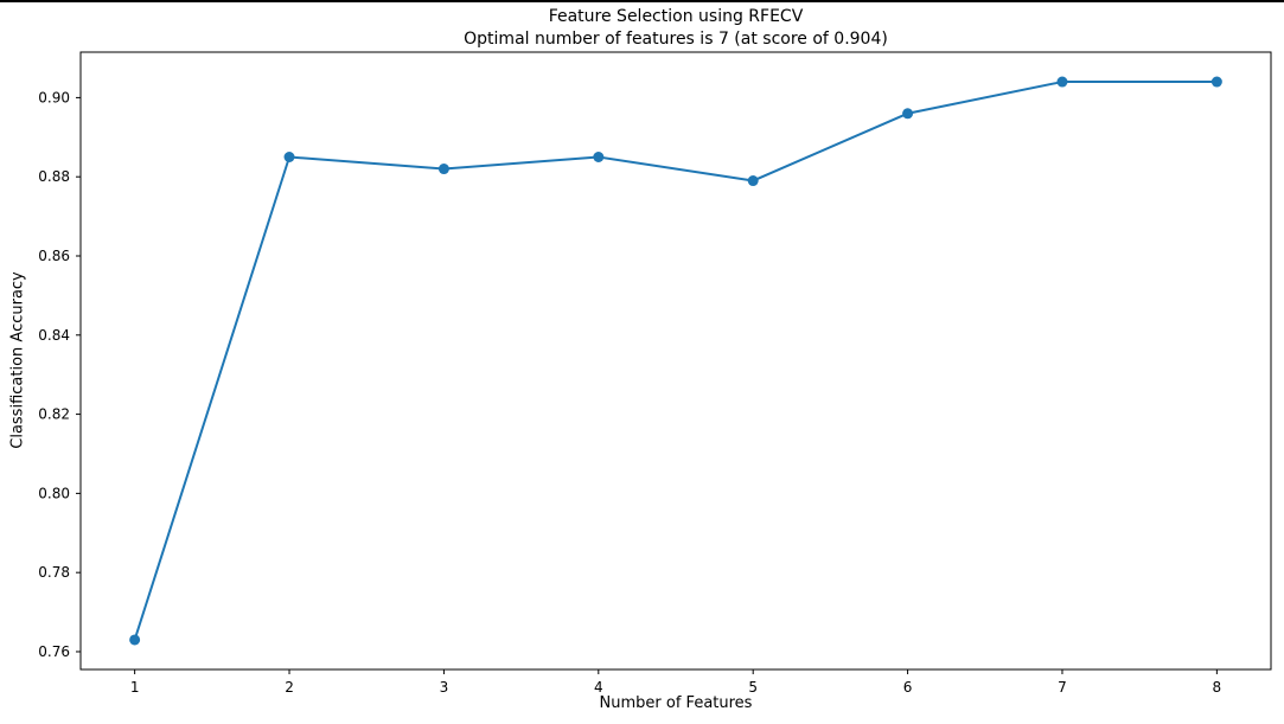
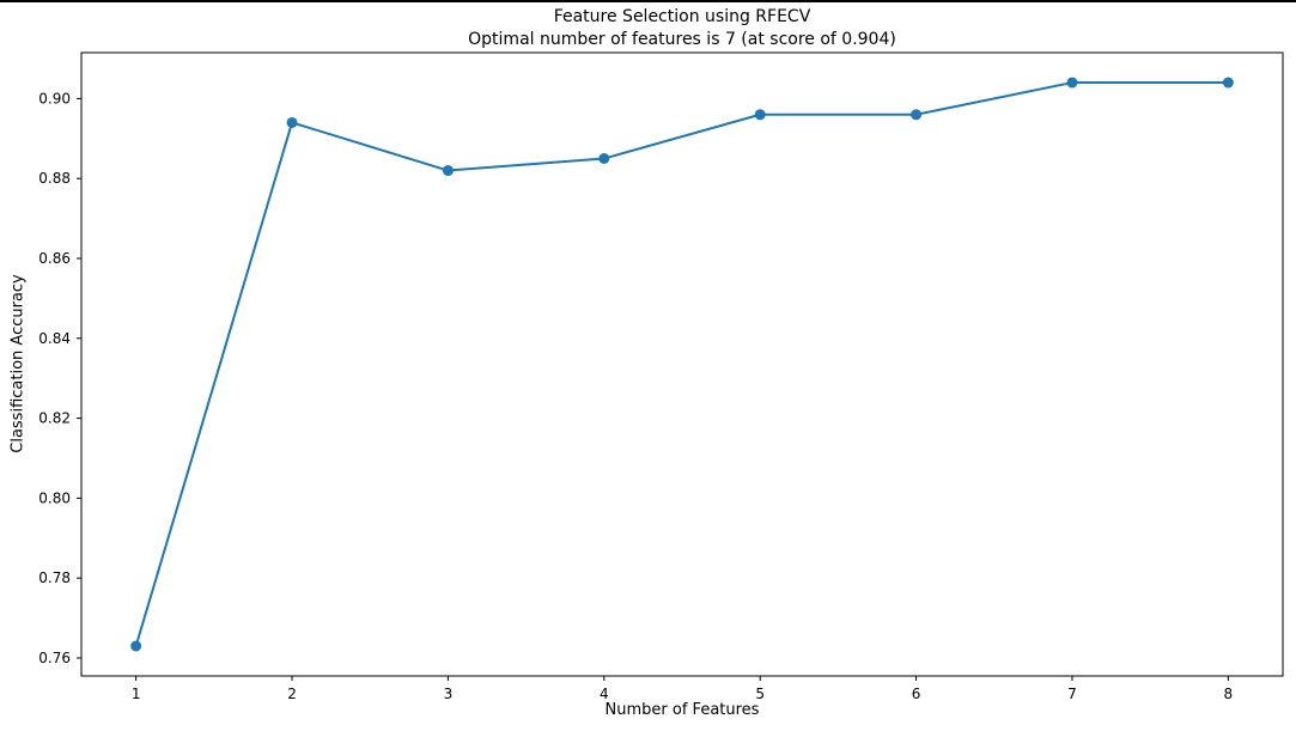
2: 0.885 -> 0.894
5: 0.879 -> 0.896
